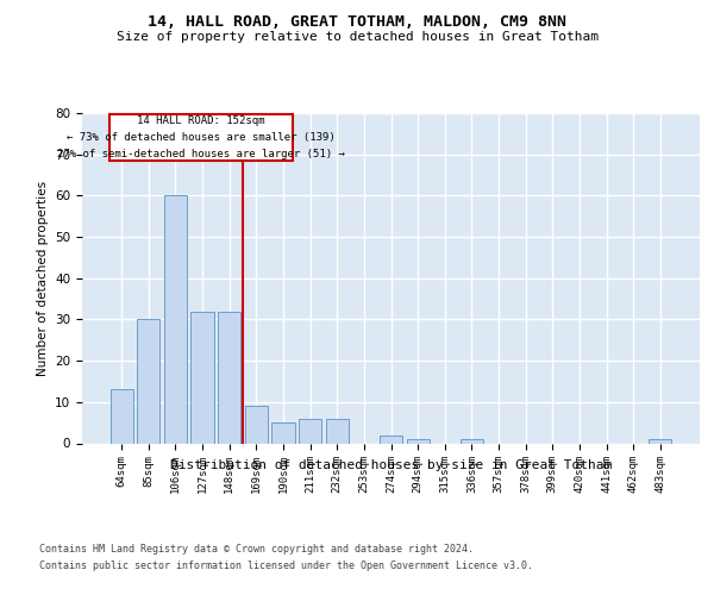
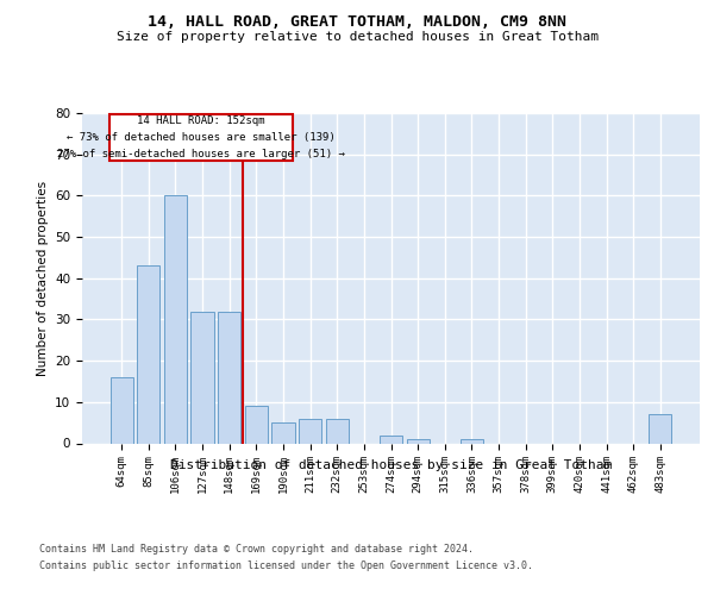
64sqm: 13 -> 16
85sqm: 30 -> 43
483sqm: 1 -> 7
